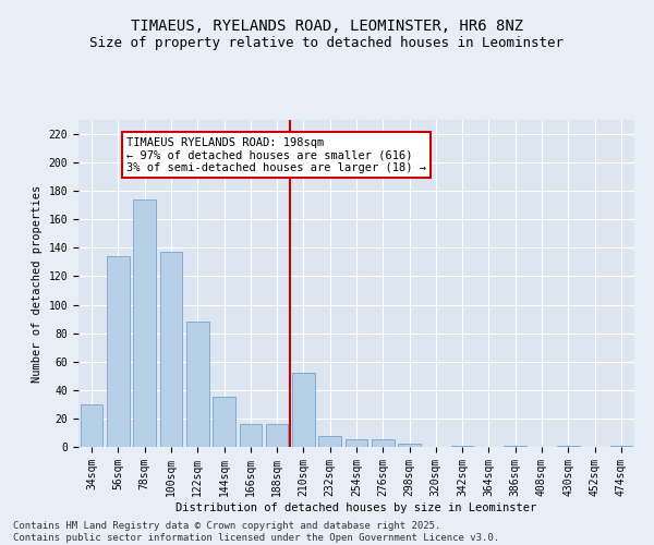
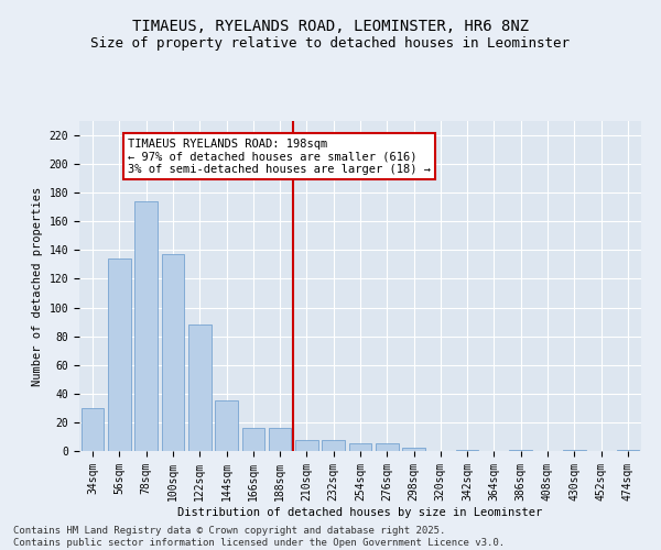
210sqm: 52 -> 8
